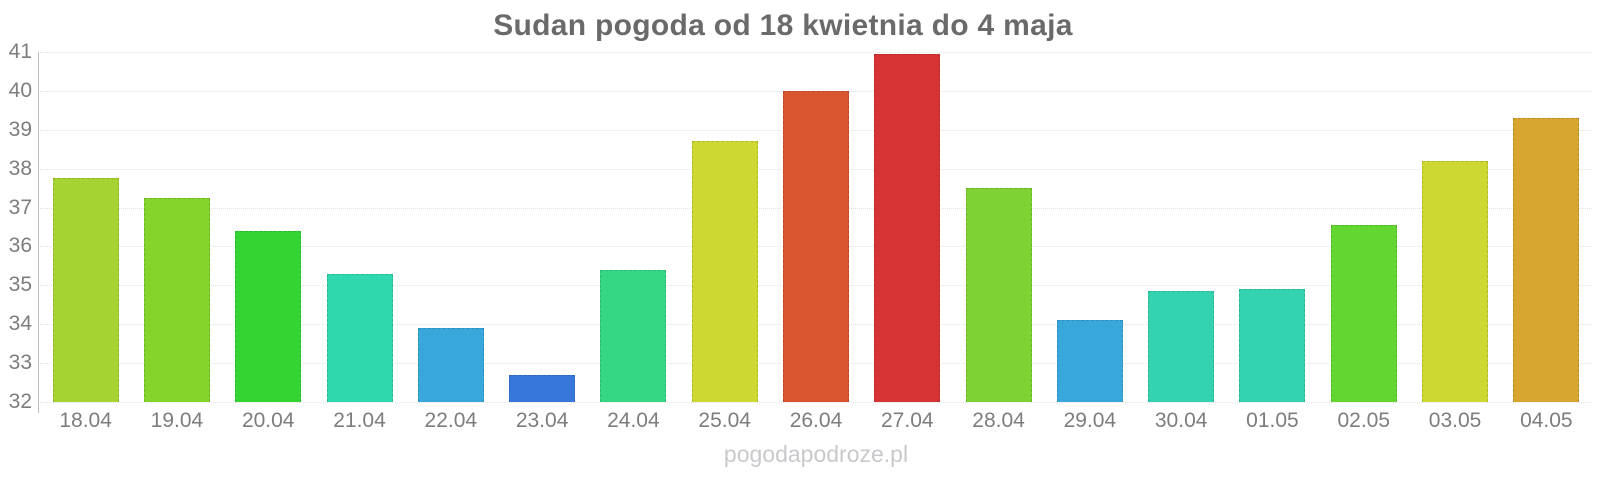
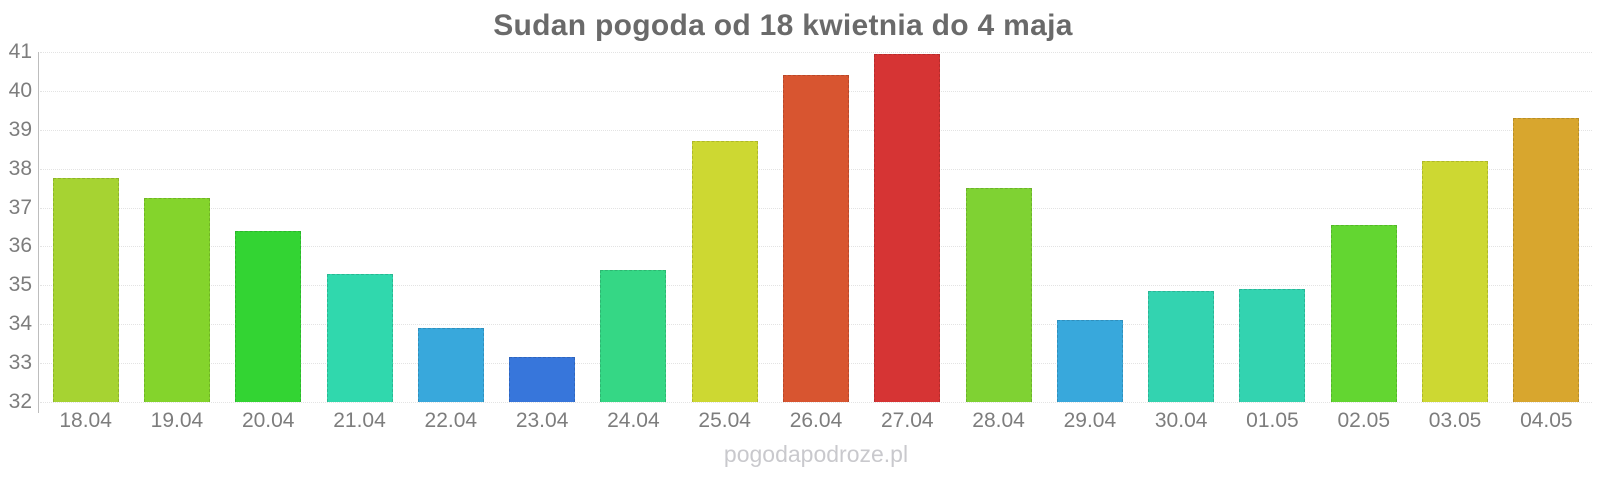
23.04: 32.7 -> 33.1
26.04: 40.0 -> 40.4
